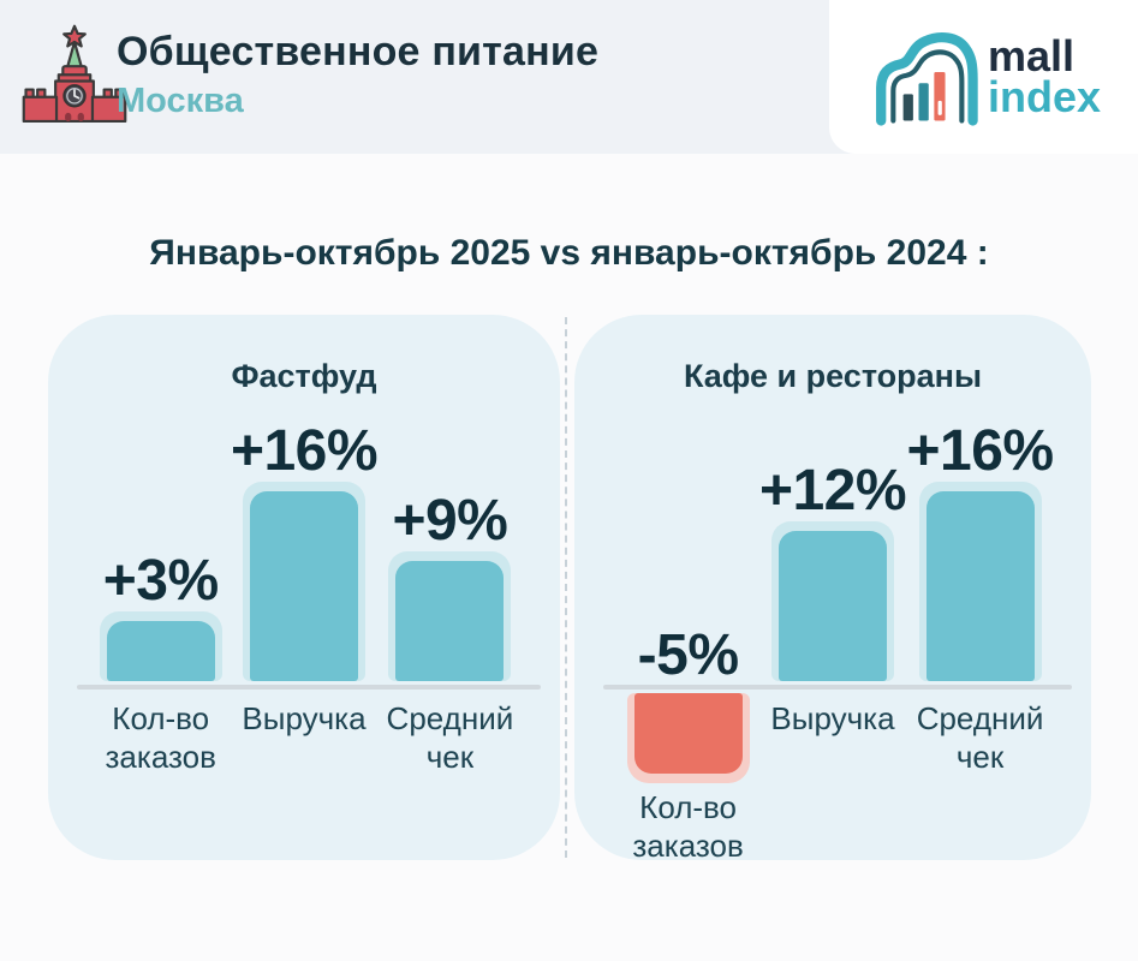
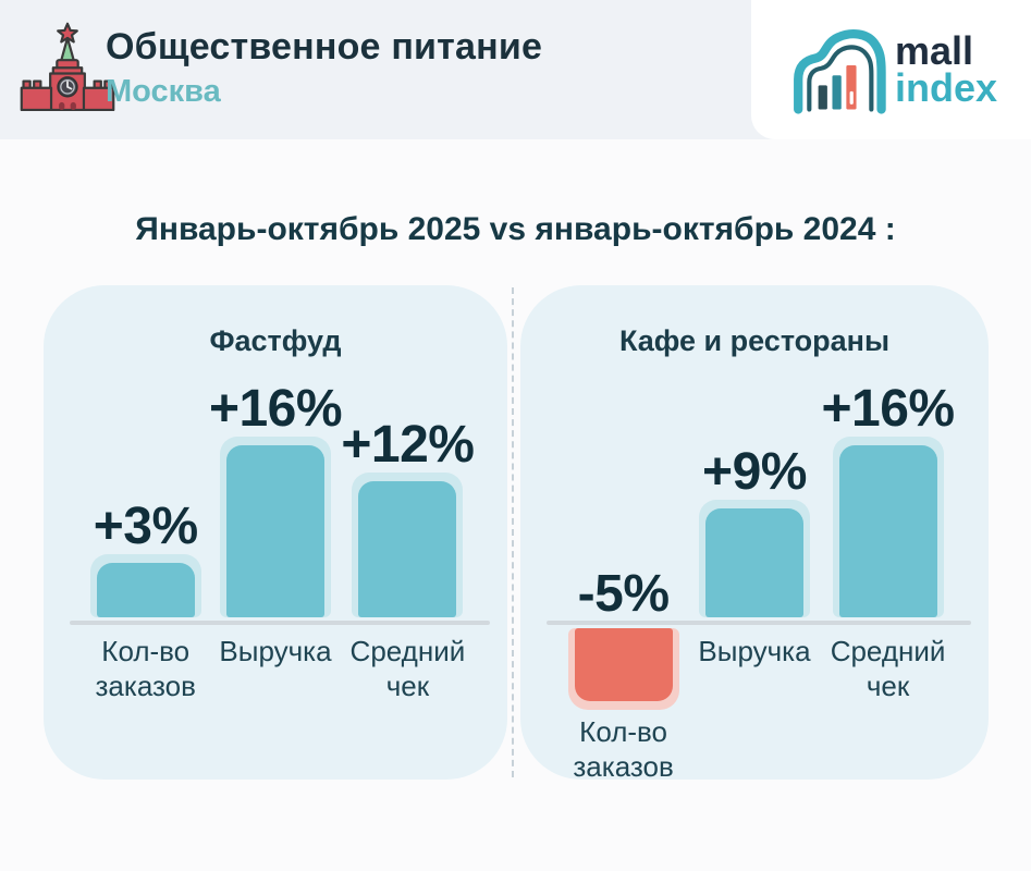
Фастфуд/Средний чек: +9% -> +12%
Кафе и рестораны/Выручка: +12% -> +9%
